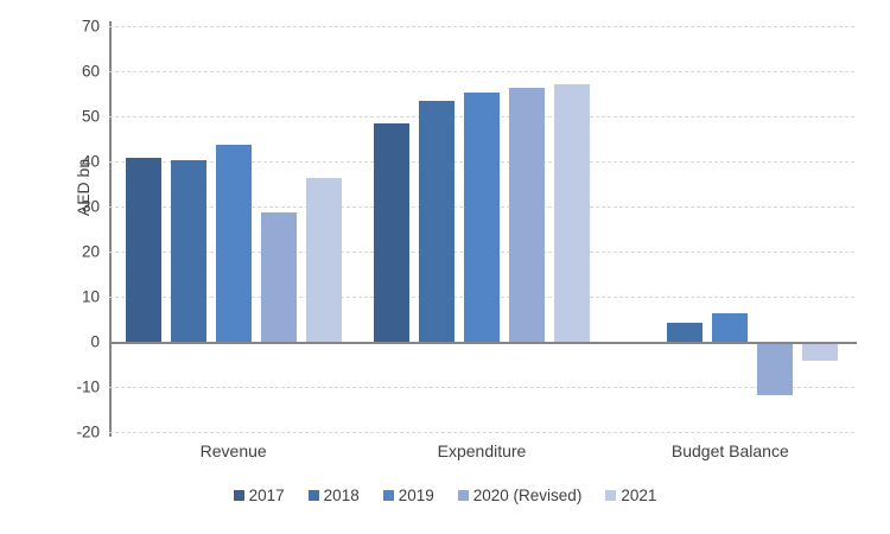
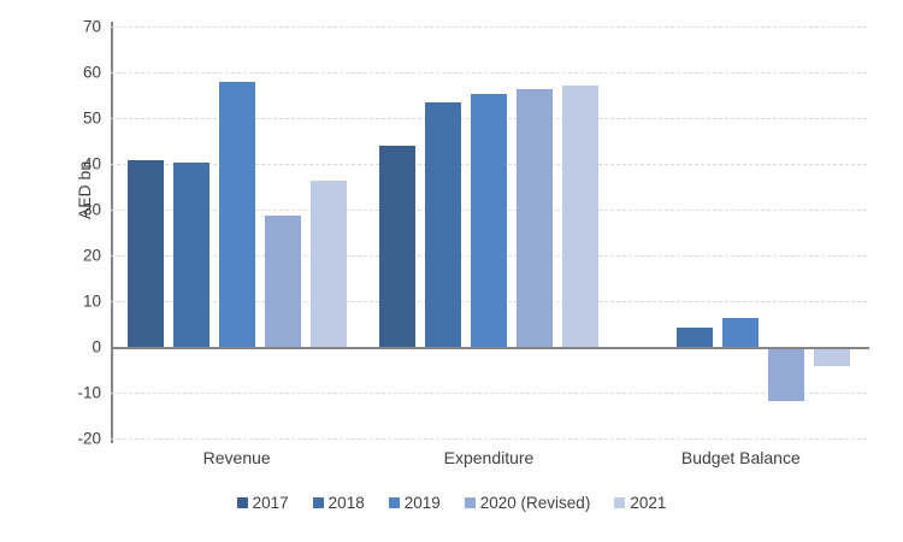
2019/Revenue: 44 -> 58
2017/Expenditure: 48 -> 44
